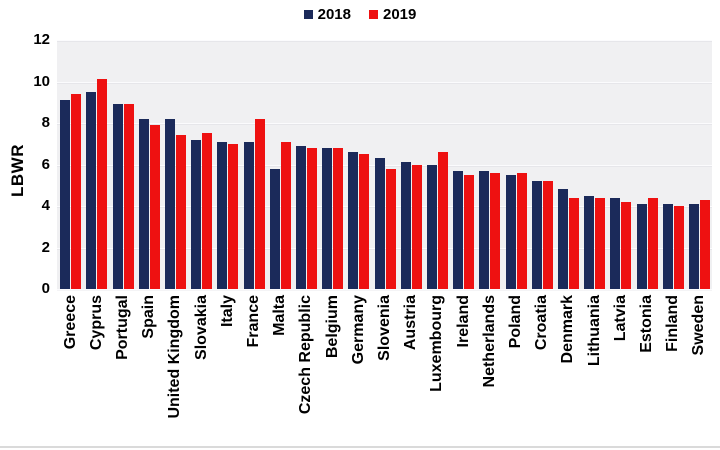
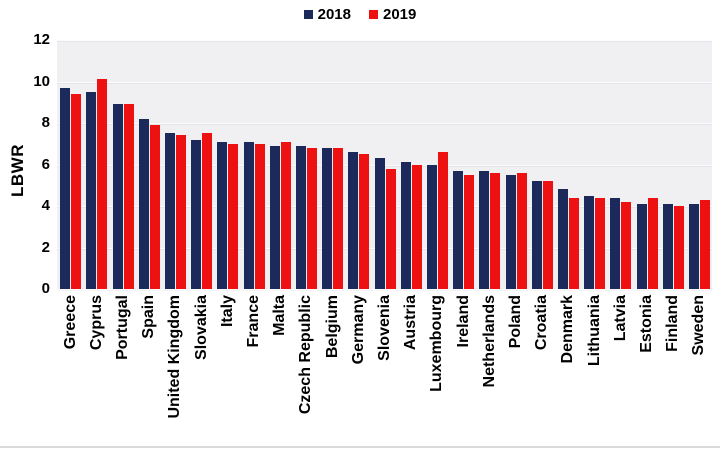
2018/Greece: 9.1 -> 9.7
2018/United Kingdom: 8.2 -> 7.5
2019/France: 8.2 -> 7.0
2018/Malta: 5.8 -> 6.9
